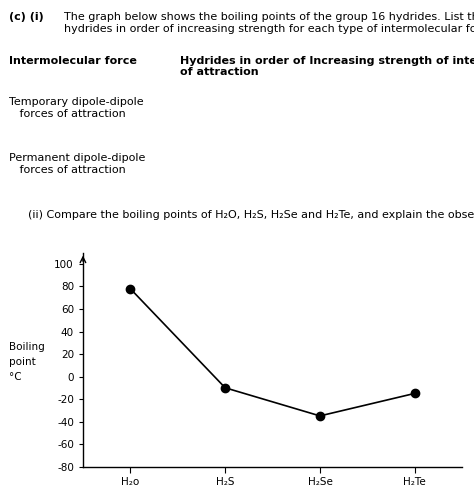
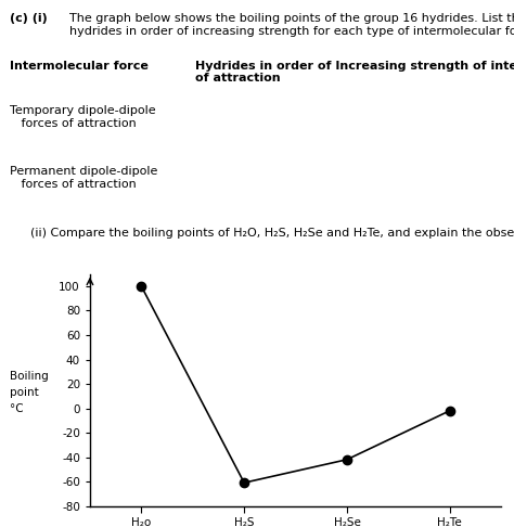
H₂o: 78 -> 100
H₂S: -10 -> -61
H₂Se: -35 -> -42
H₂Te: -15 -> -2
